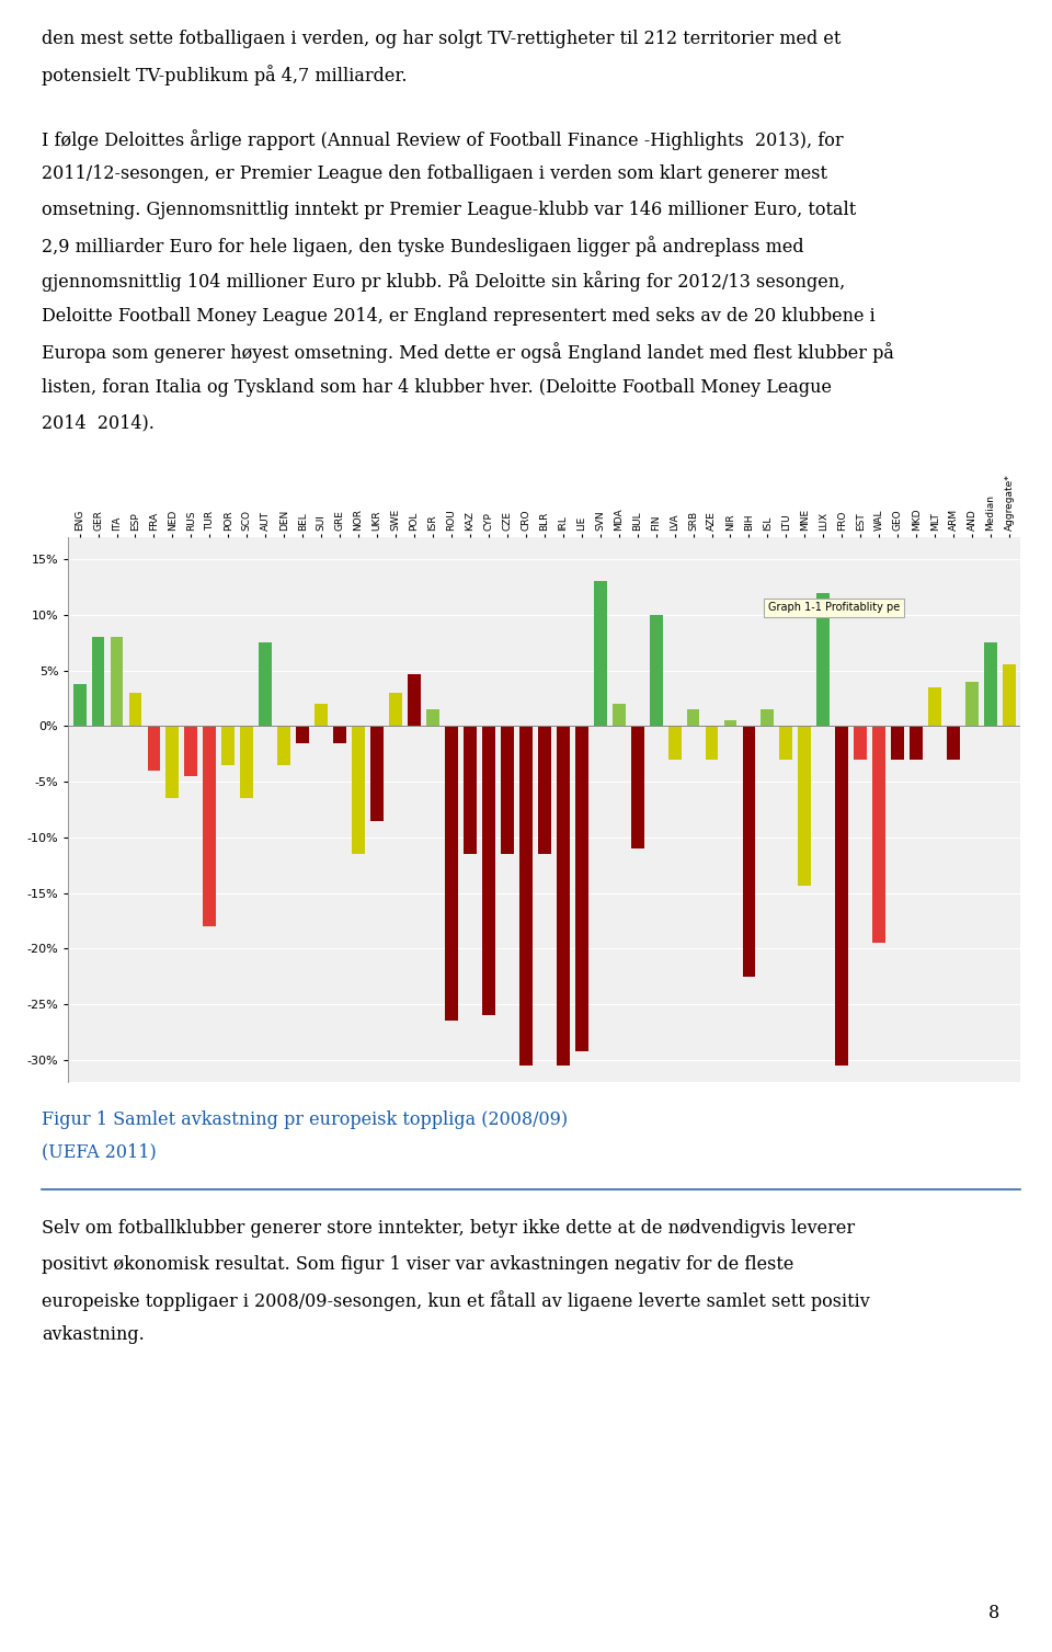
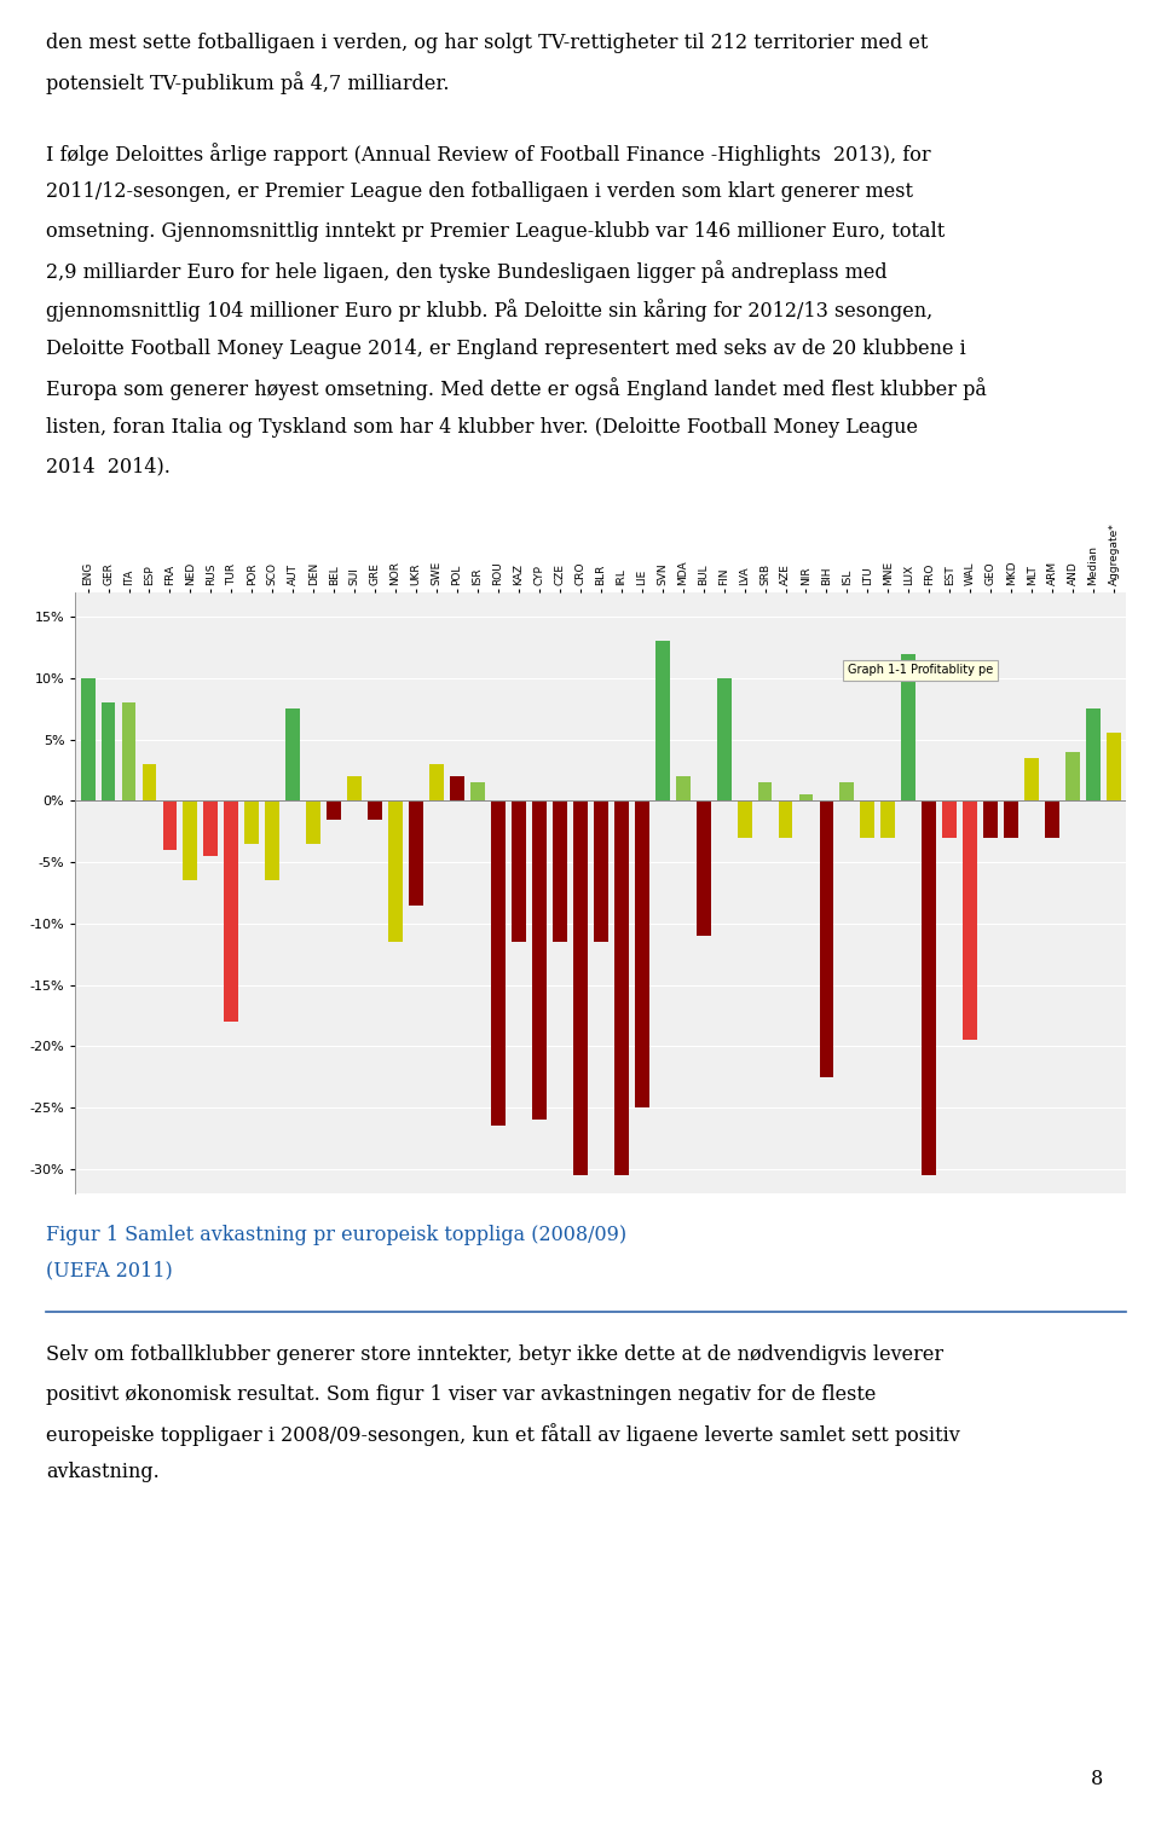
ENG: 3.8% -> 10.0%
POL: 4.7% -> 2.0%
LIE: -29.2% -> -25.0%
MNE: -14.4% -> -3.0%
